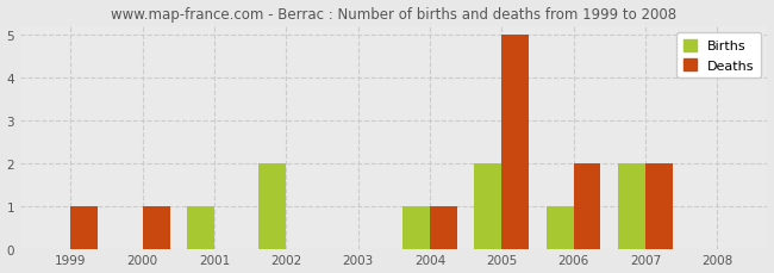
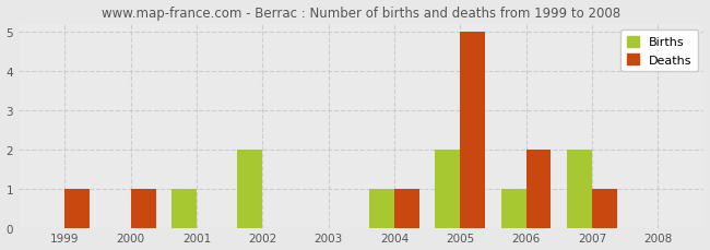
Deaths/2007: 2 -> 1
